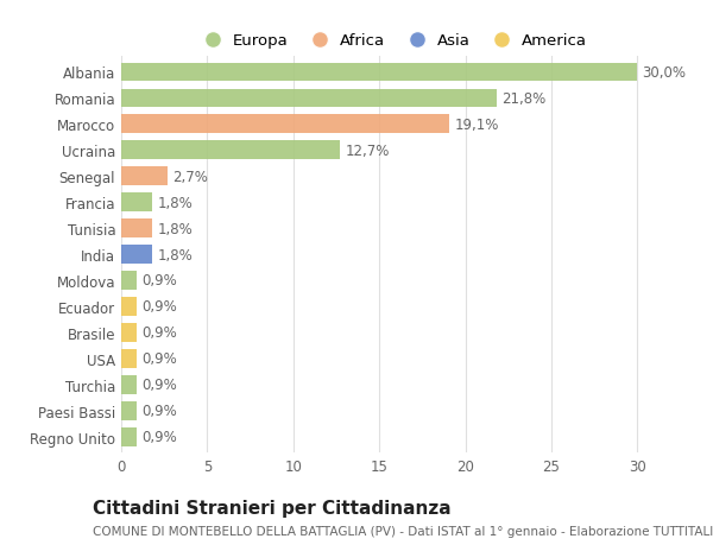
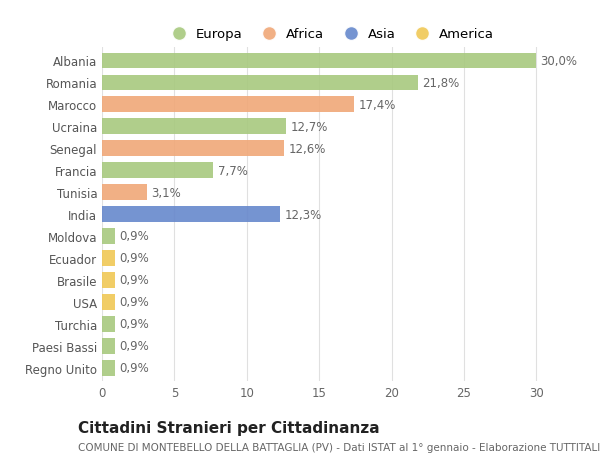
Marocco: 19,1% -> 17,4%
Senegal: 2,7% -> 12,6%
Francia: 1,8% -> 7,7%
Tunisia: 1,8% -> 3,1%
India: 1,8% -> 12,3%
